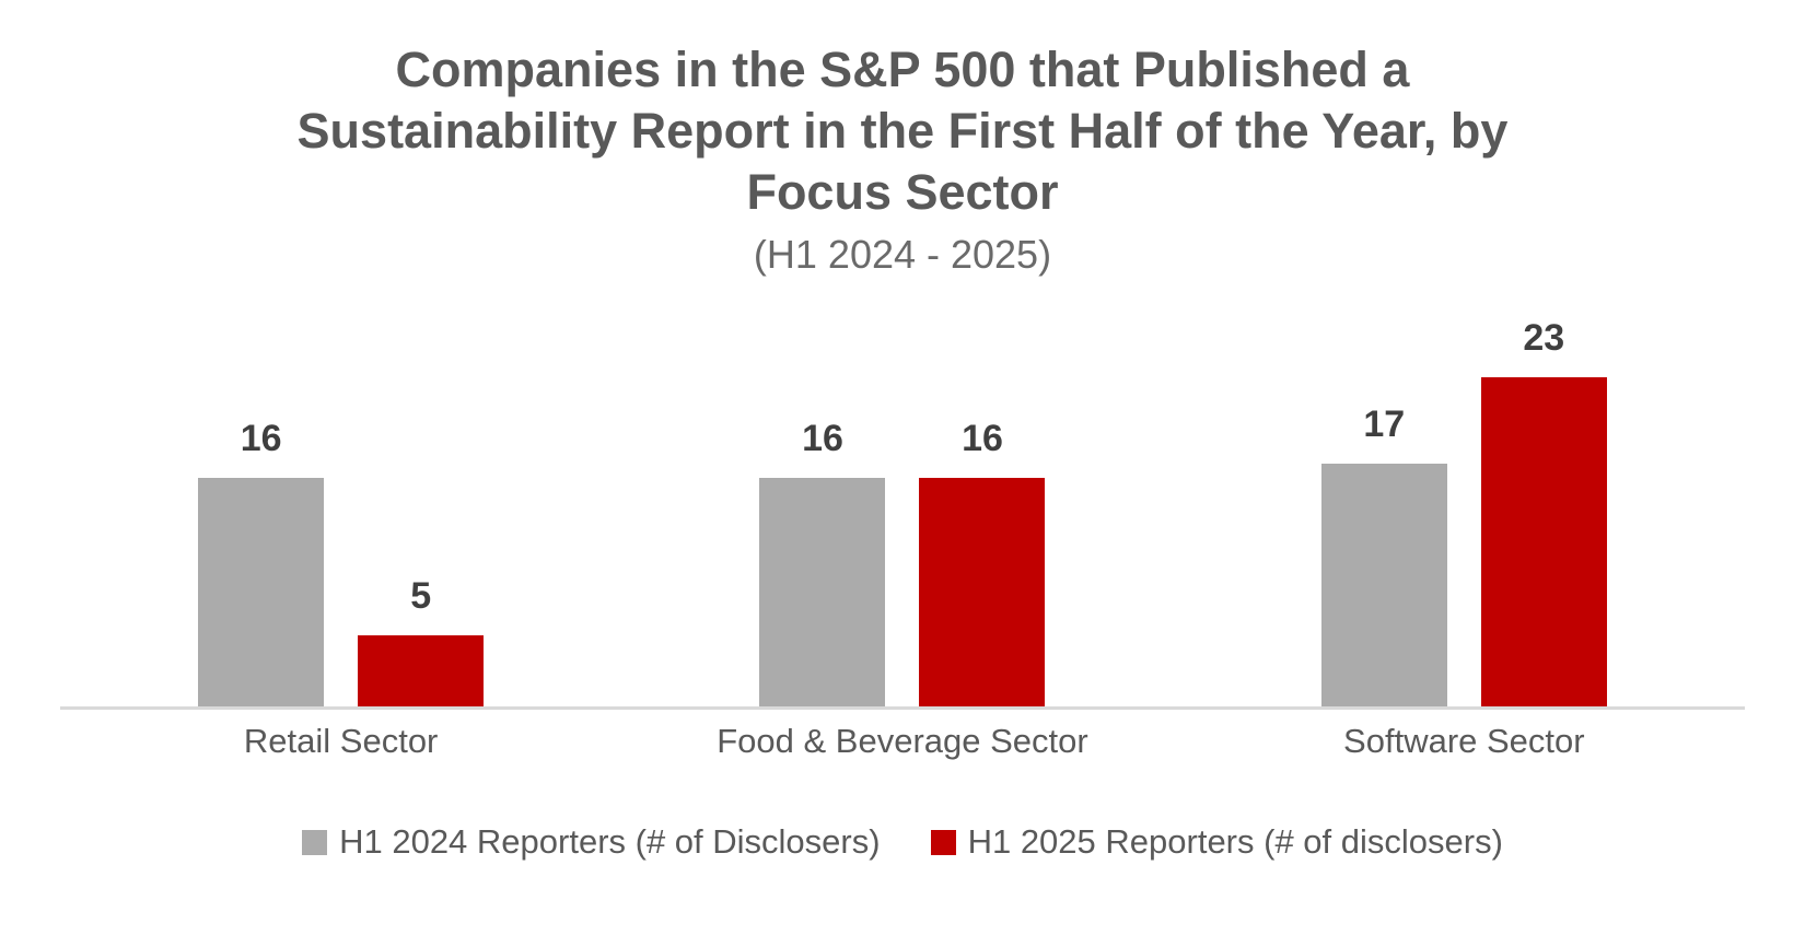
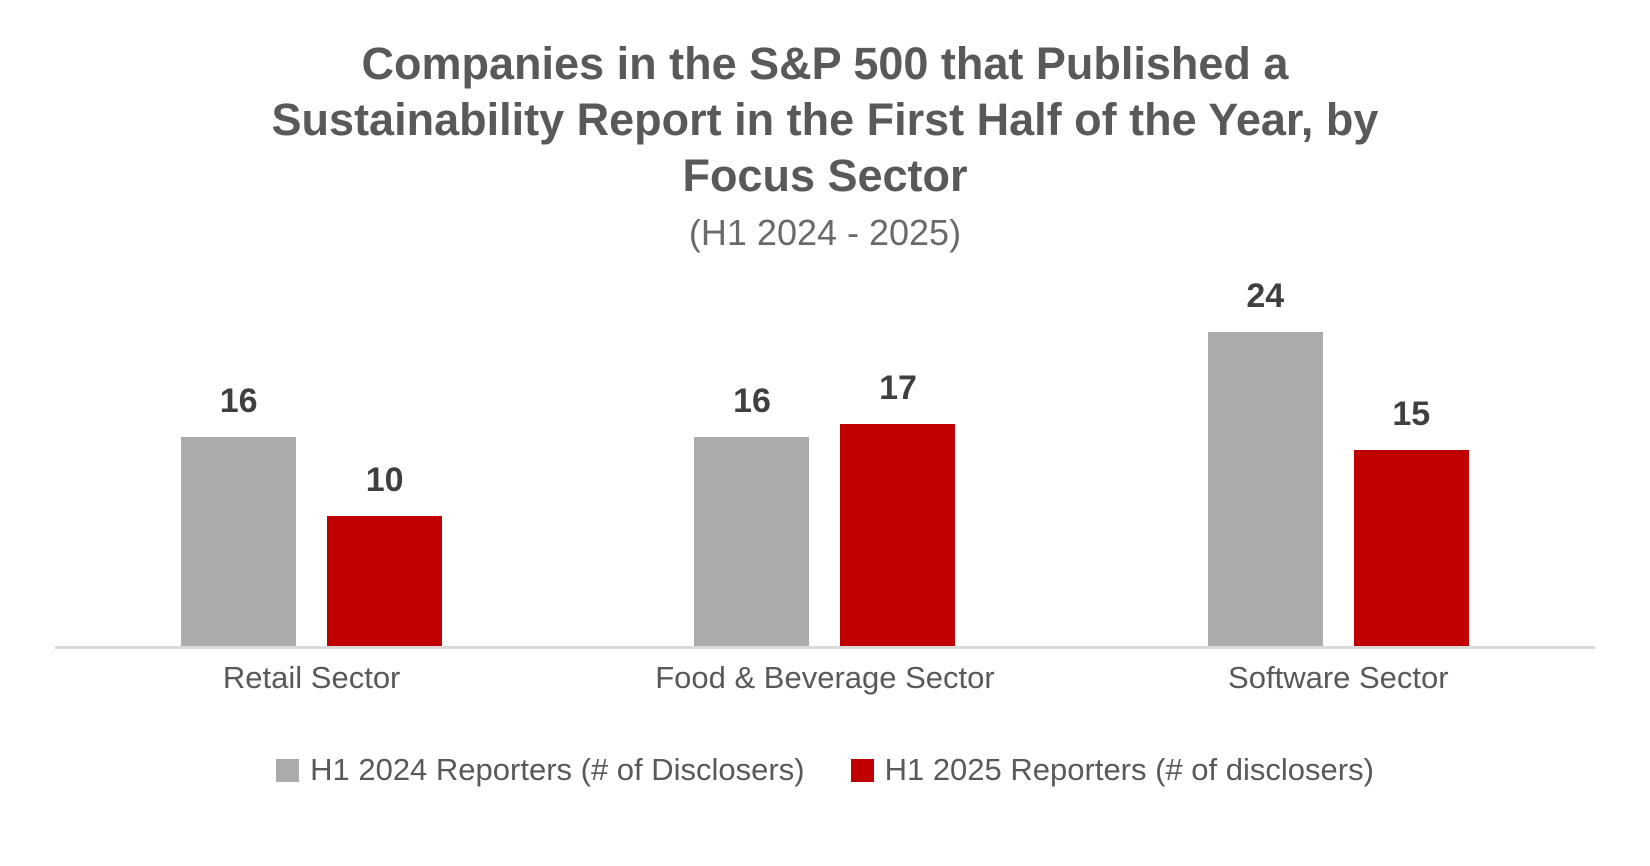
H1 2025 Reporters (# of disclosers)/Retail Sector: 5 -> 10
H1 2025 Reporters (# of disclosers)/Food & Beverage Sector: 16 -> 17
H1 2024 Reporters (# of Disclosers)/Software Sector: 17 -> 24
H1 2025 Reporters (# of disclosers)/Software Sector: 23 -> 15
